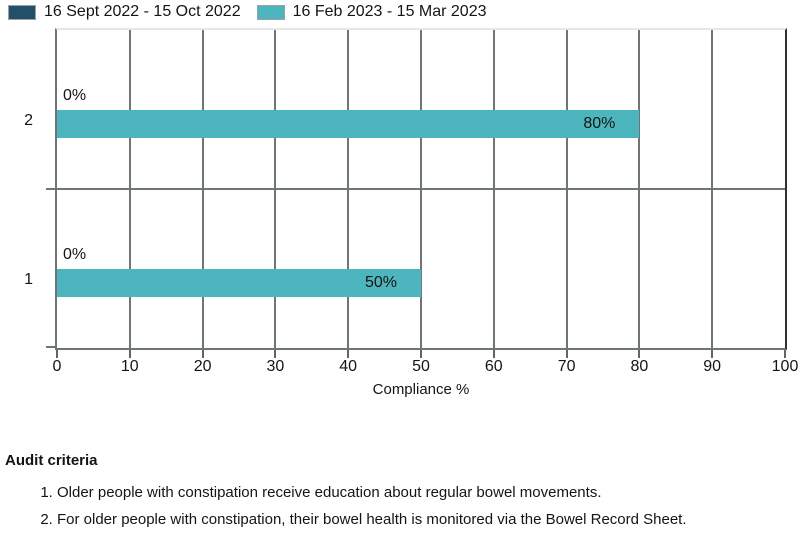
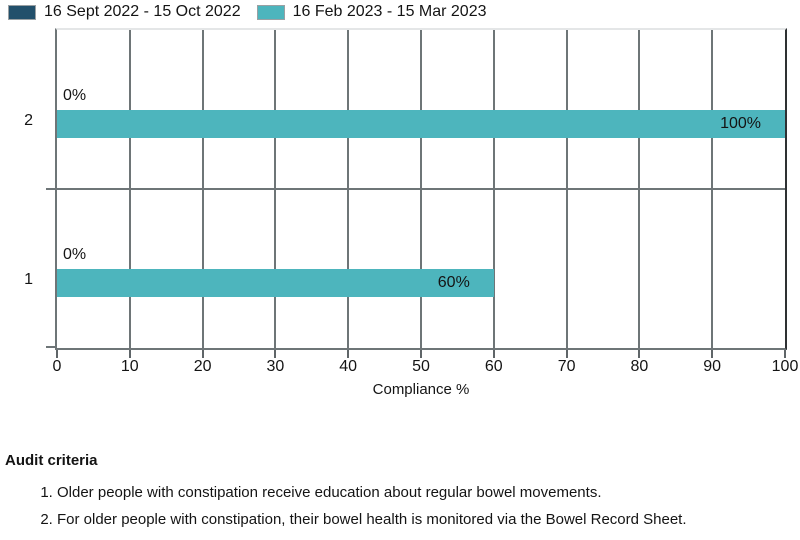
16 Feb 2023 - 15 Mar 2023/2: 80% -> 100%
16 Feb 2023 - 15 Mar 2023/1: 50% -> 60%
